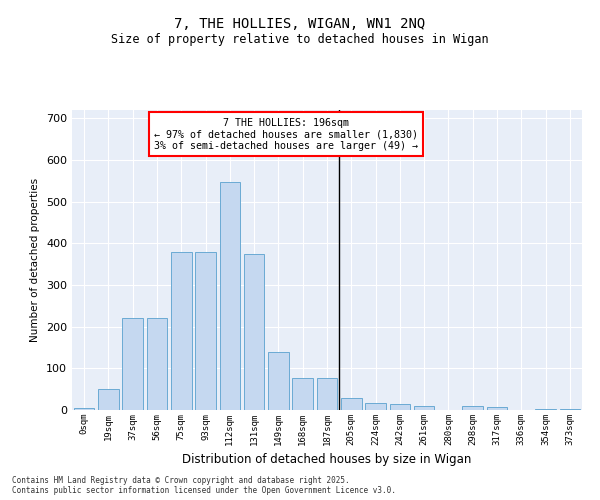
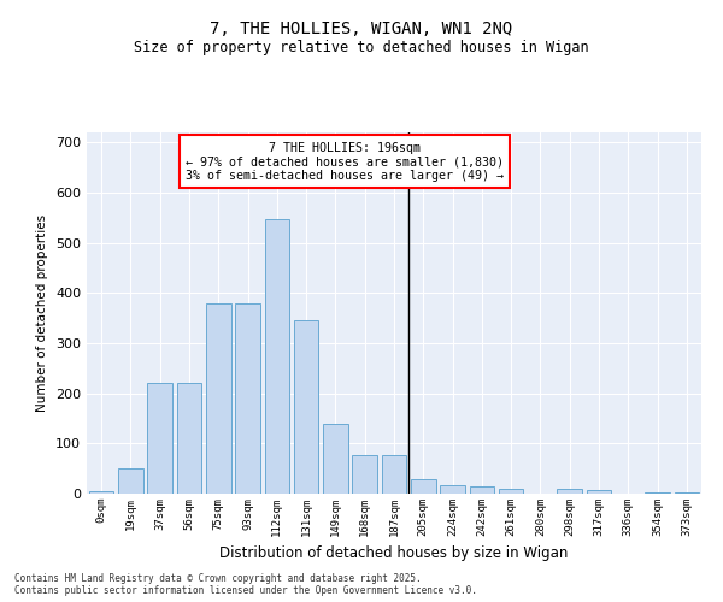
131sqm: 375 -> 345
